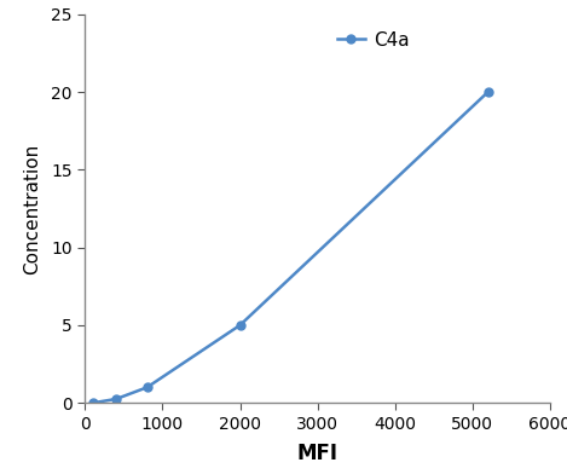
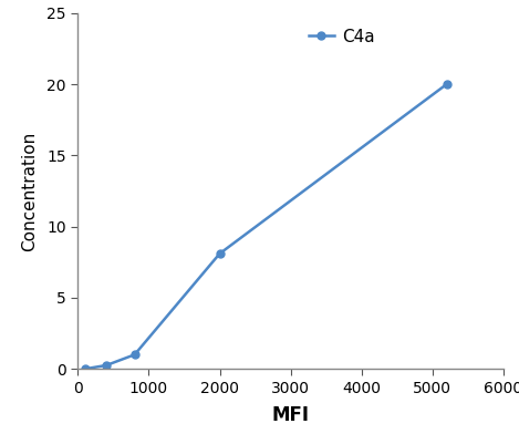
2000: 5.0 -> 8.1
